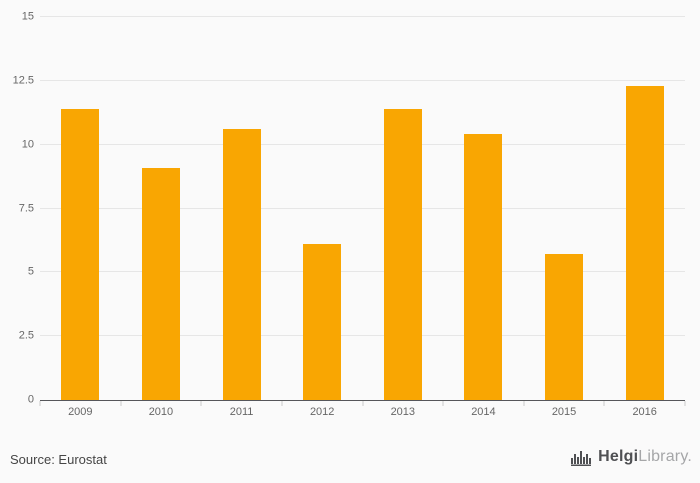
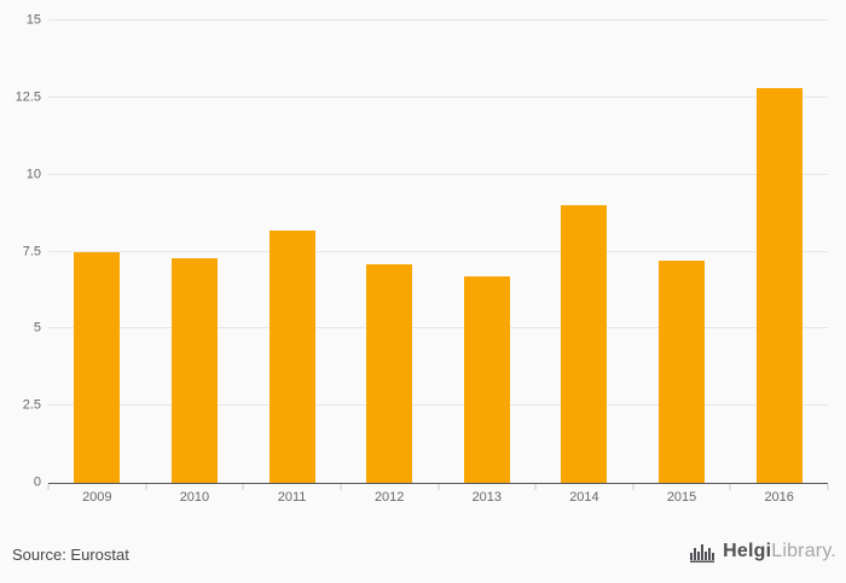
2009: 11.4 -> 7.5
2010: 9.1 -> 7.3
2011: 10.6 -> 8.2
2012: 6.1 -> 7.1
2013: 11.4 -> 6.7
2014: 10.4 -> 9.0
2015: 5.7 -> 7.2
2016: 12.3 -> 12.8
